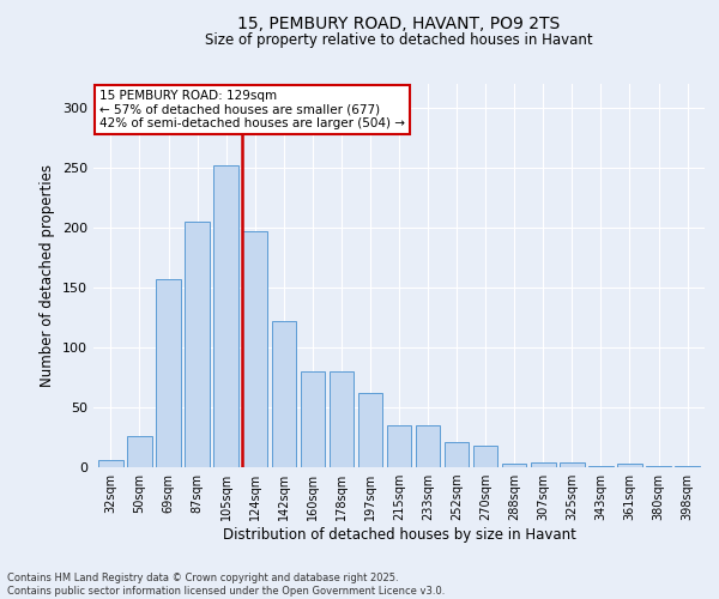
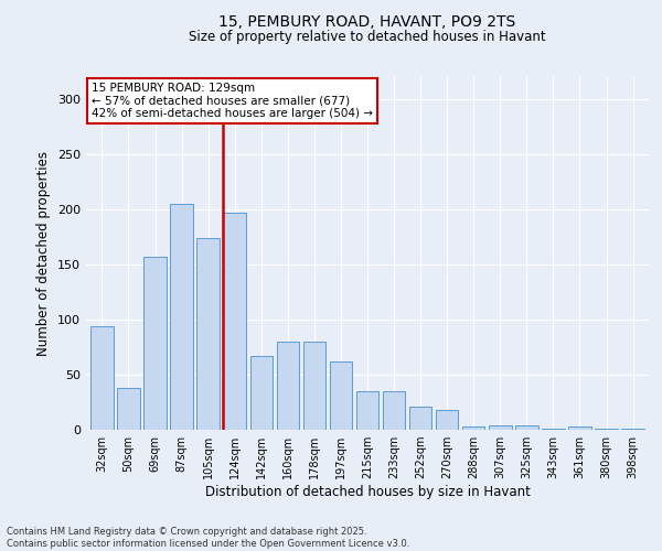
32sqm: 6 -> 94
50sqm: 26 -> 38
105sqm: 252 -> 174
142sqm: 122 -> 67
